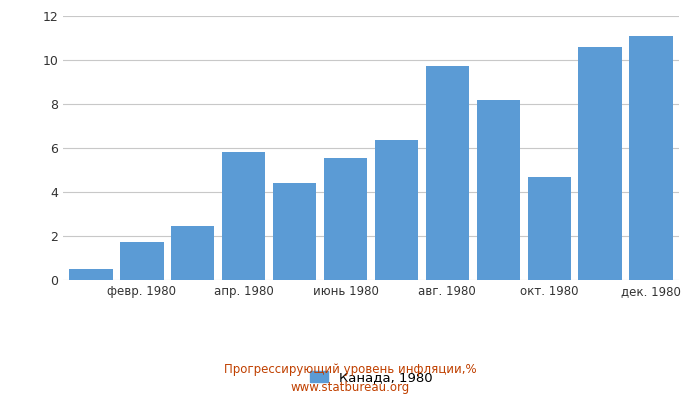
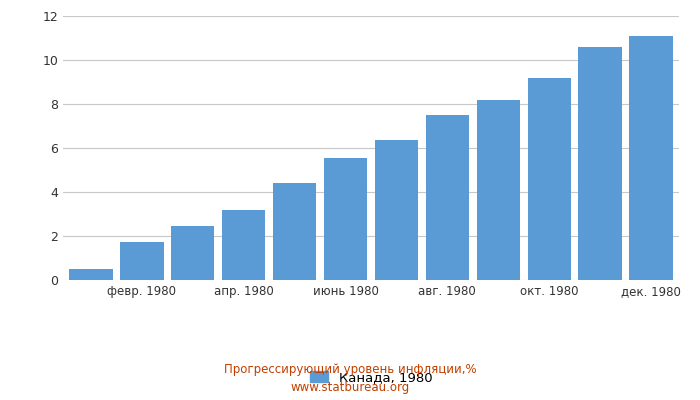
апр. 1980: 5.80 -> 3.20
авг. 1980: 9.75 -> 7.50
окт. 1980: 4.70 -> 9.20
